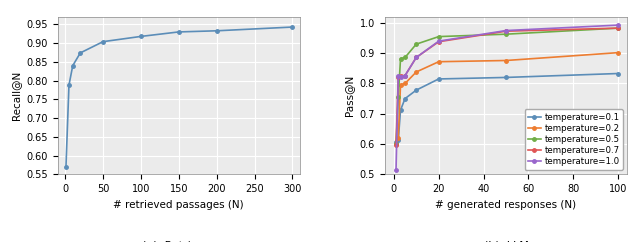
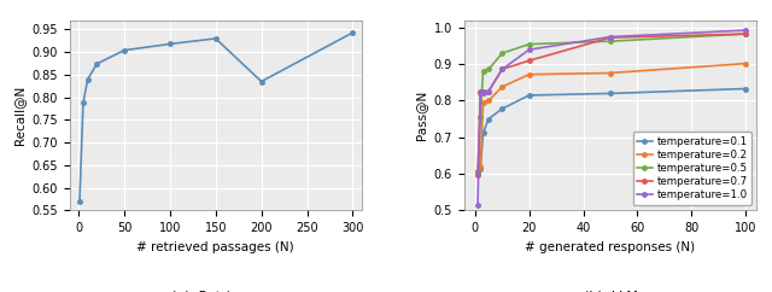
200: 0.933 -> 0.835
temperature=0.7/20: 0.938 -> 0.910
